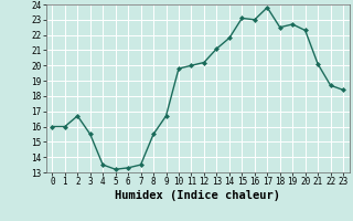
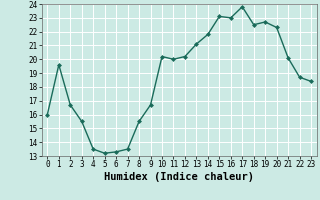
1: 16.0 -> 19.6
10: 19.8 -> 20.2
